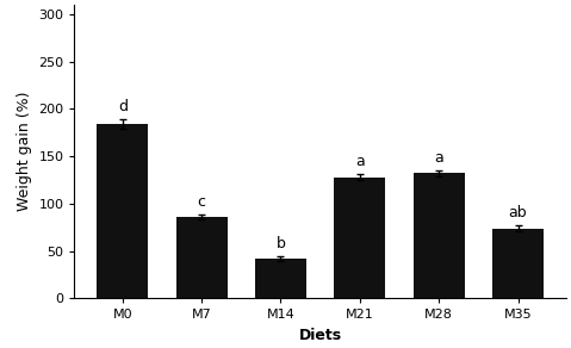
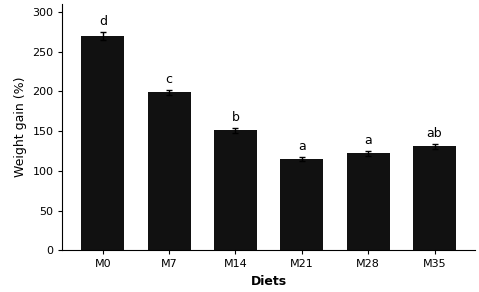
M0: 184 -> 270
M7: 86 -> 199
M14: 42 -> 151
M21: 128 -> 115
M28: 132 -> 122
M35: 74 -> 131
